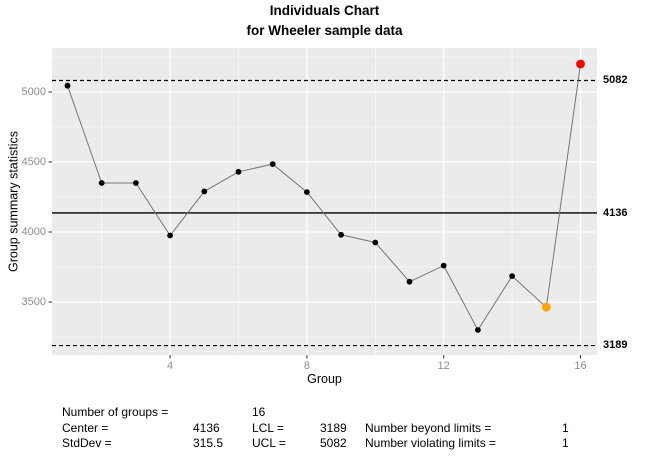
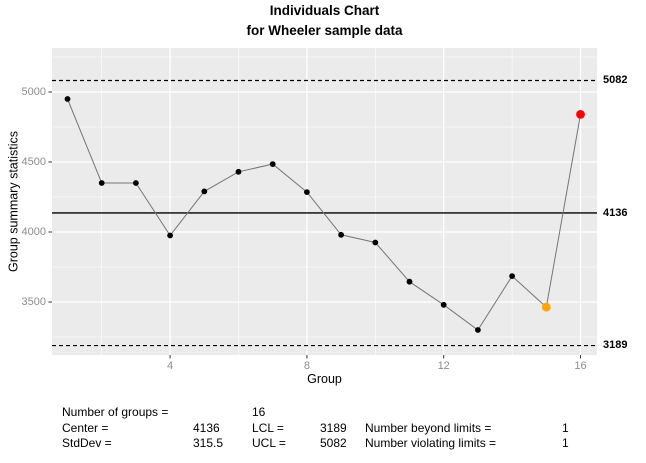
1: 5040 -> 4950
12: 3760 -> 3480
16: 5200 -> 4840
